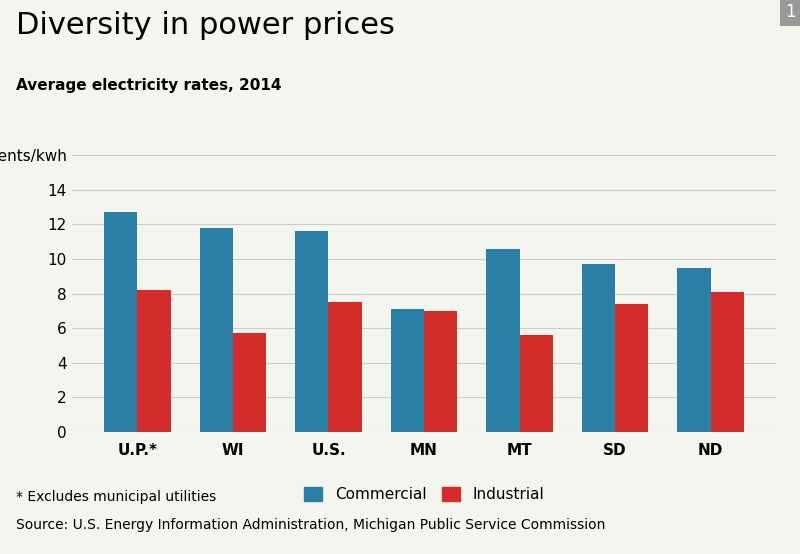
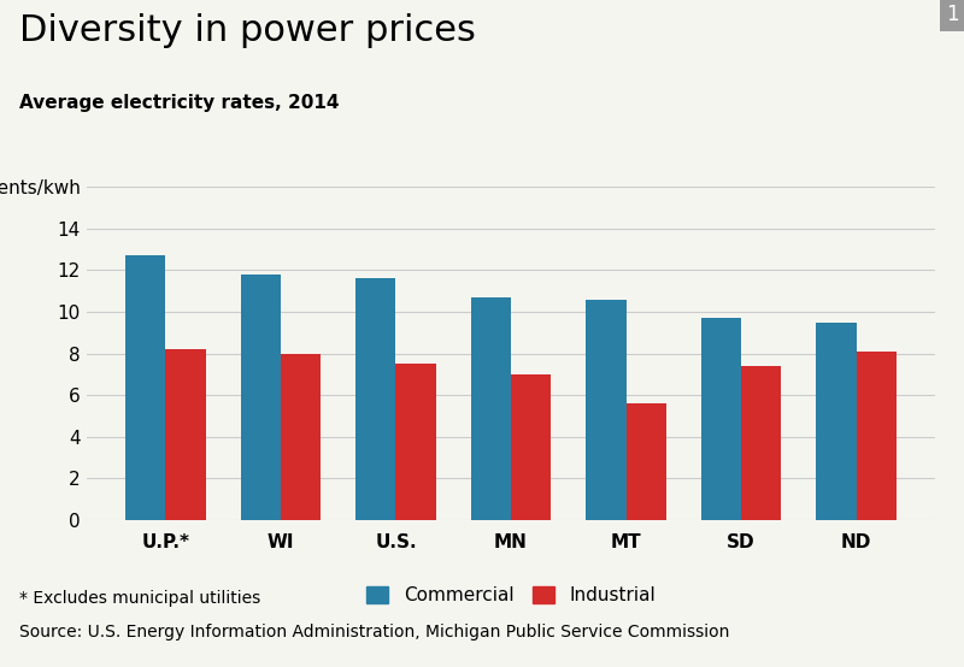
Industrial/WI: 5.7 -> 8.0
Commercial/MN: 7.1 -> 10.7
